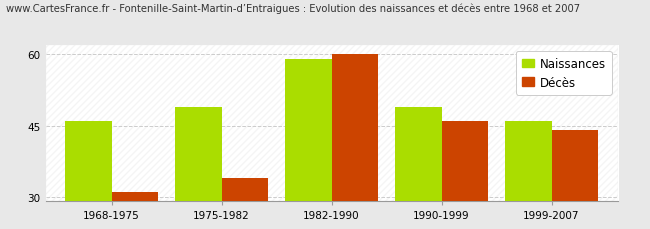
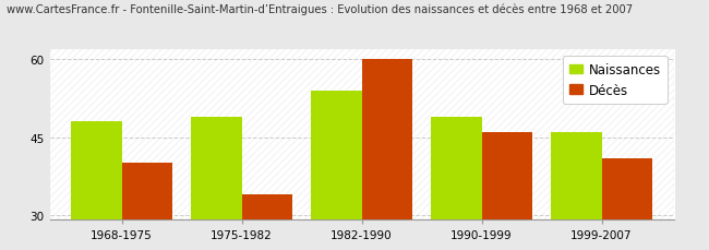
Naissances/1968-1975: 46 -> 48
Décès/1968-1975: 31 -> 40
Naissances/1982-1990: 59 -> 54
Décès/1999-2007: 44 -> 41
